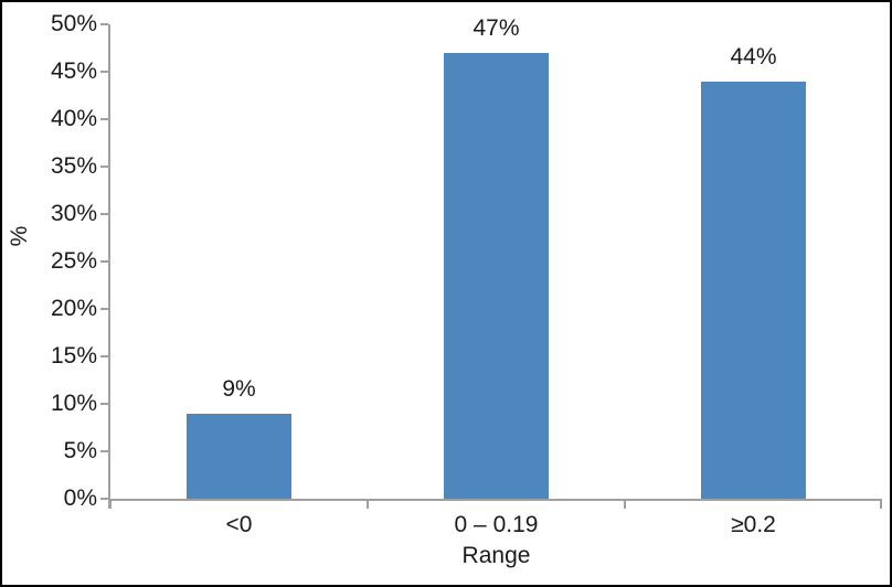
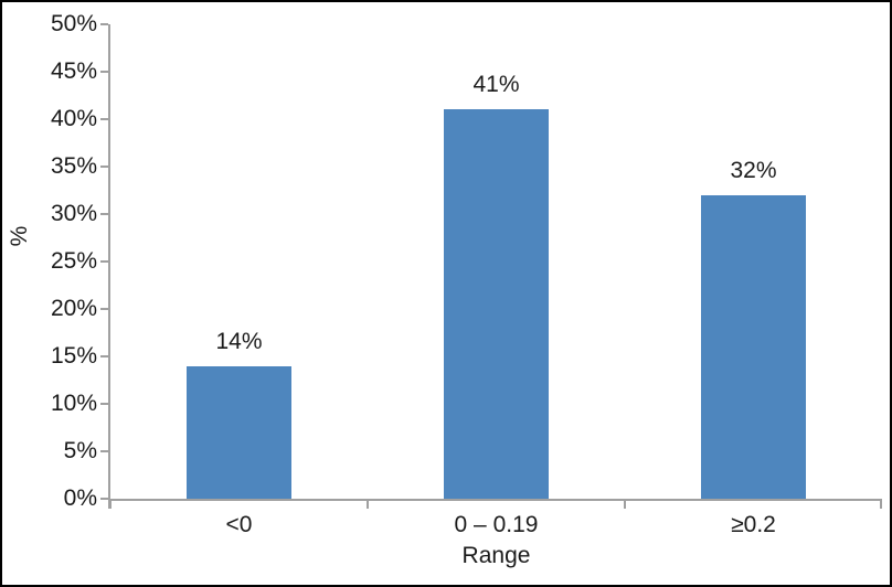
<0: 9% -> 14%
0 – 0.19: 47% -> 41%
≥0.2: 44% -> 32%
